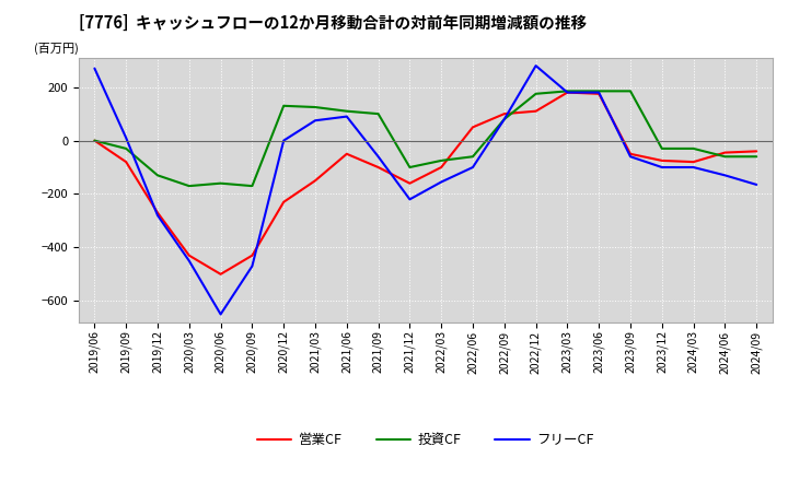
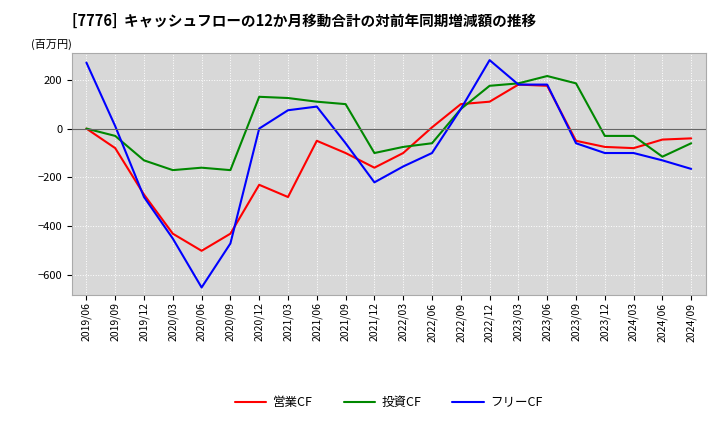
営業CF/2021/03: -150 -> -280
営業CF/2022/06: 50 -> 5
投資CF/2023/06: 185 -> 215
投資CF/2024/06: -60 -> -115
